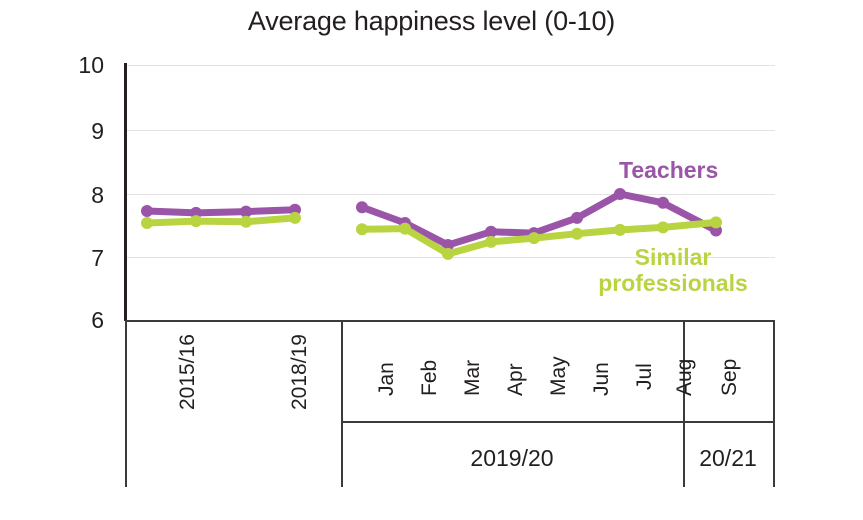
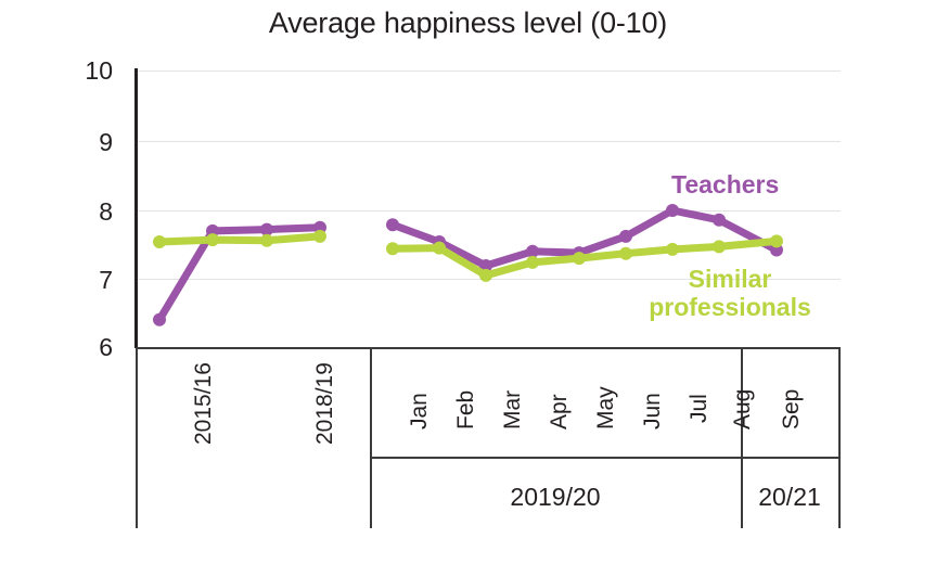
Teachers/2015/16: 7.7 -> 6.4
